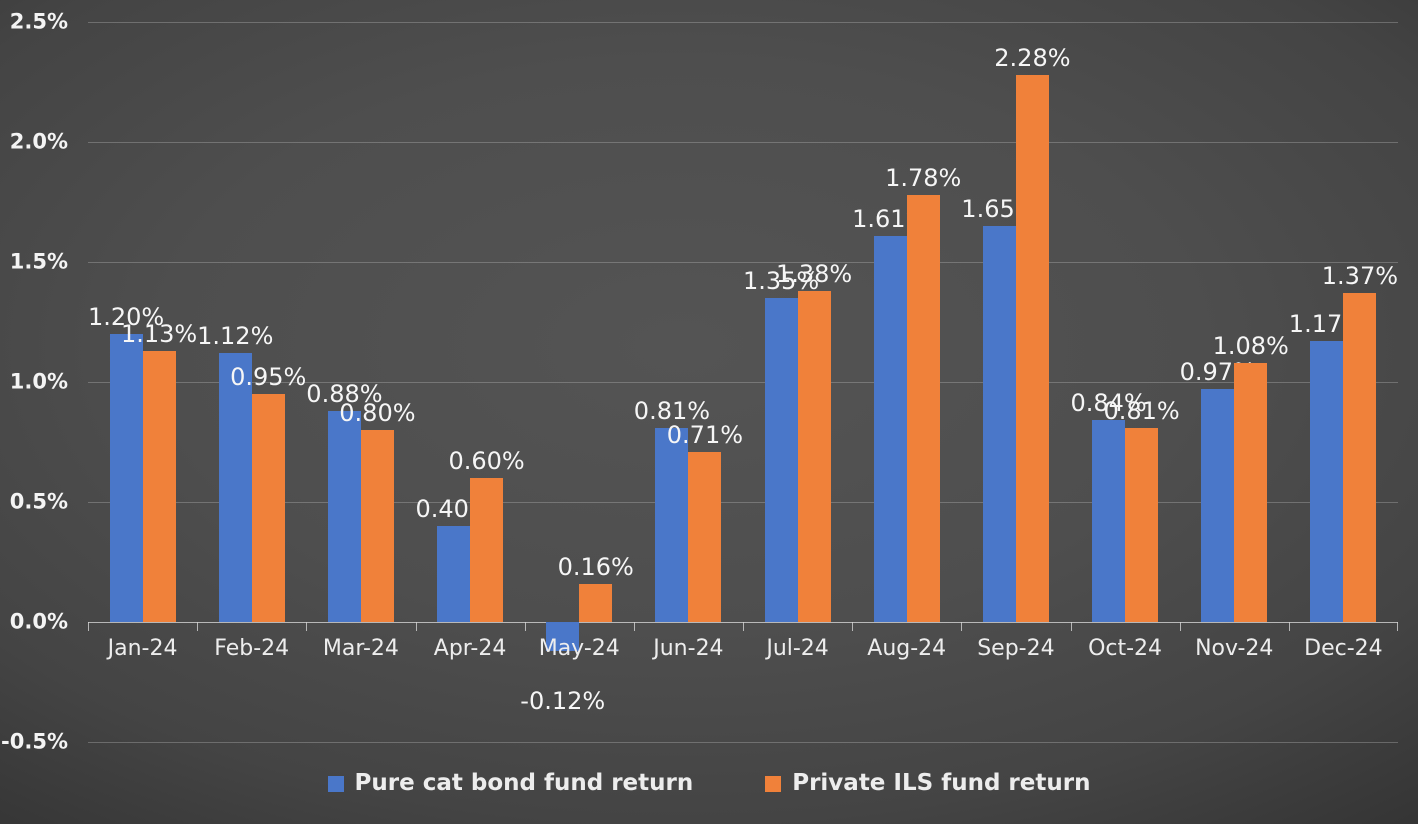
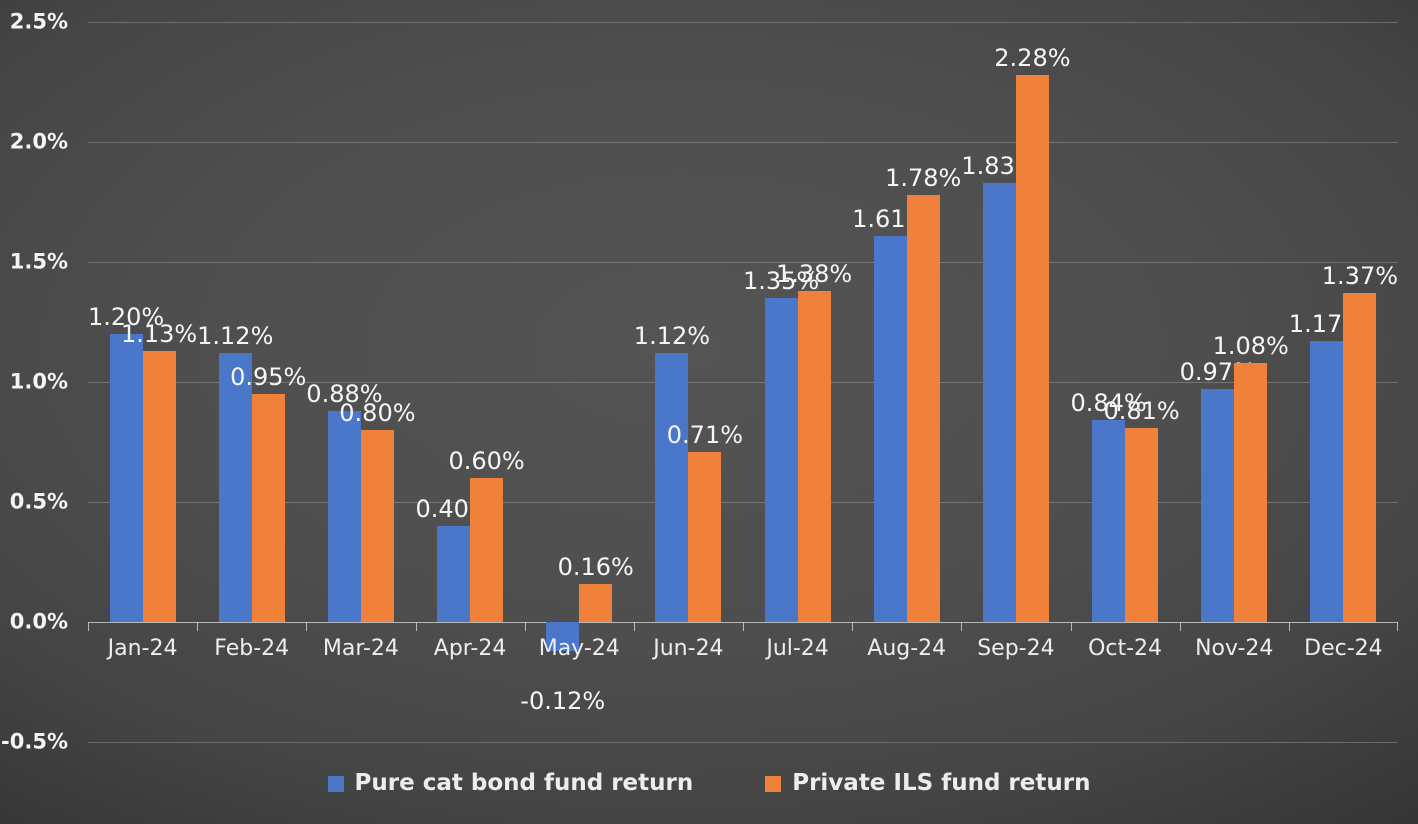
Pure cat bond fund return/Jun-24: 0.81% -> 1.12%
Pure cat bond fund return/Sep-24: 1.65% -> 1.83%
